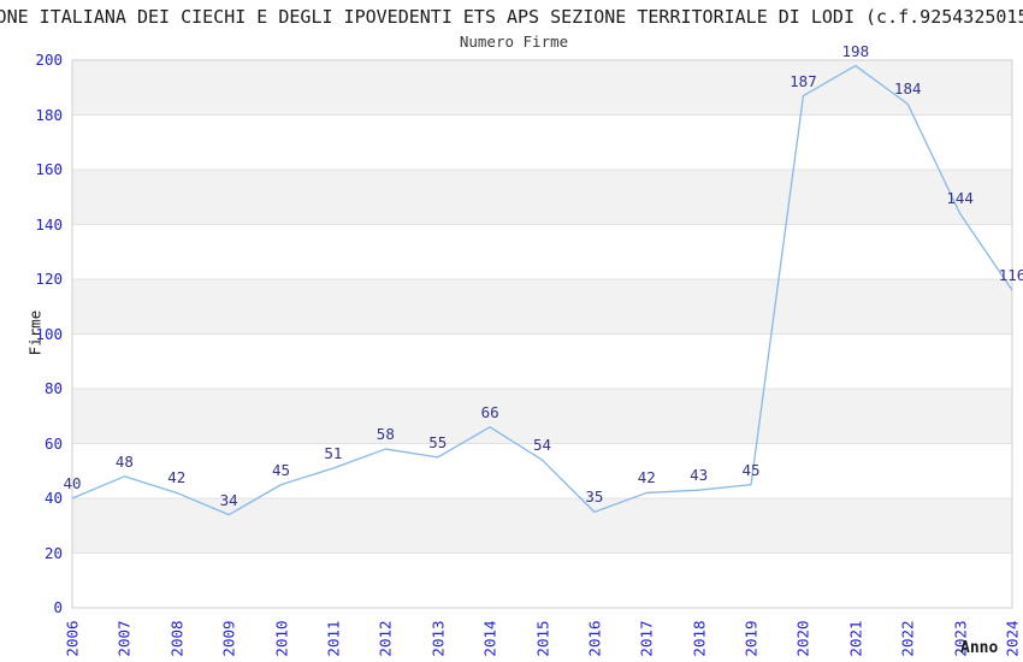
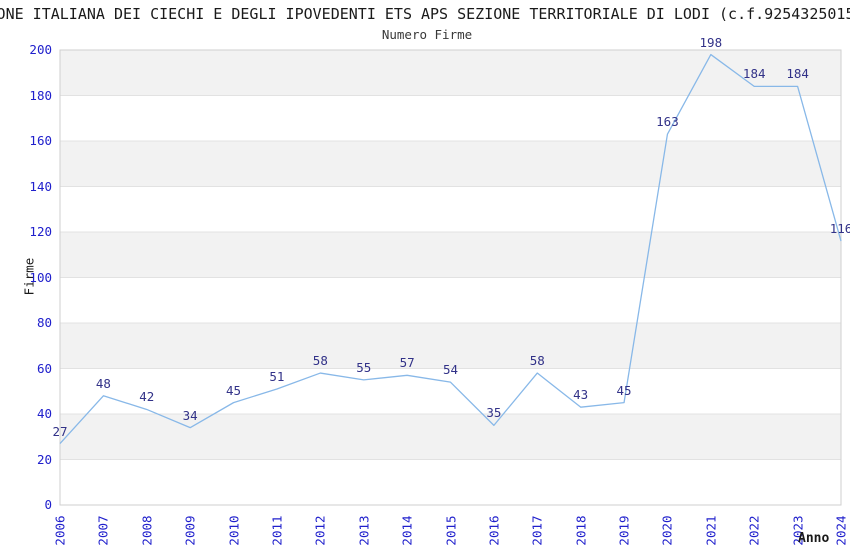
2006: 40 -> 27
2014: 66 -> 57
2017: 42 -> 58
2020: 187 -> 163
2023: 144 -> 184
